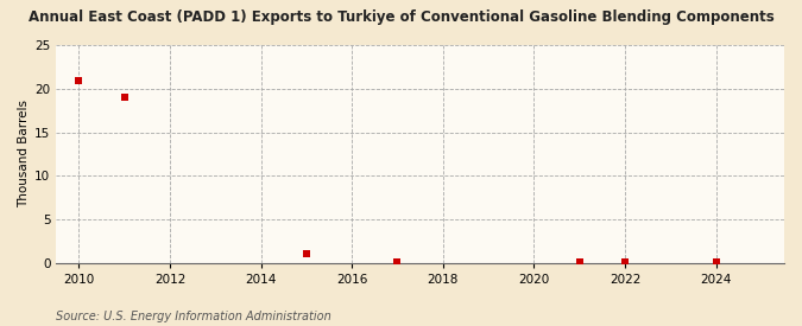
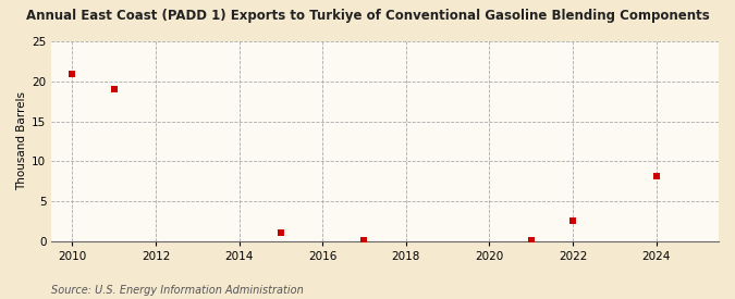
2022: 0.1 -> 2.6
2024: 0.1 -> 8.2
